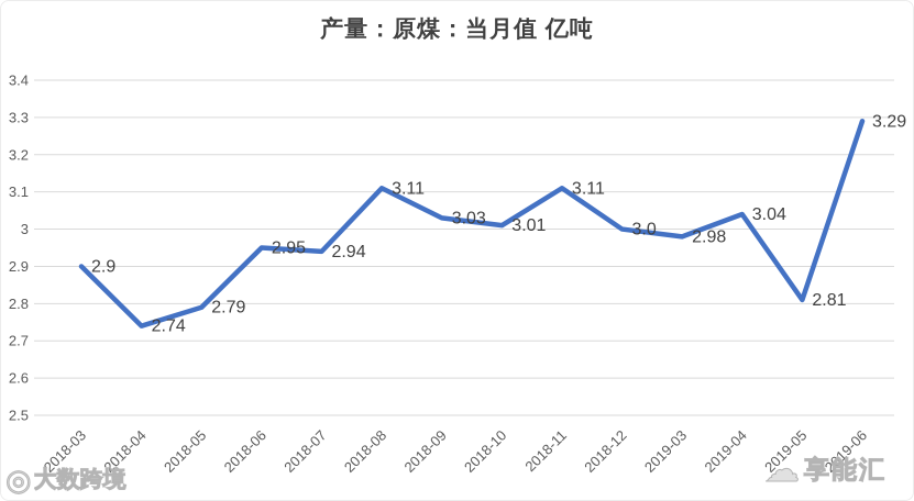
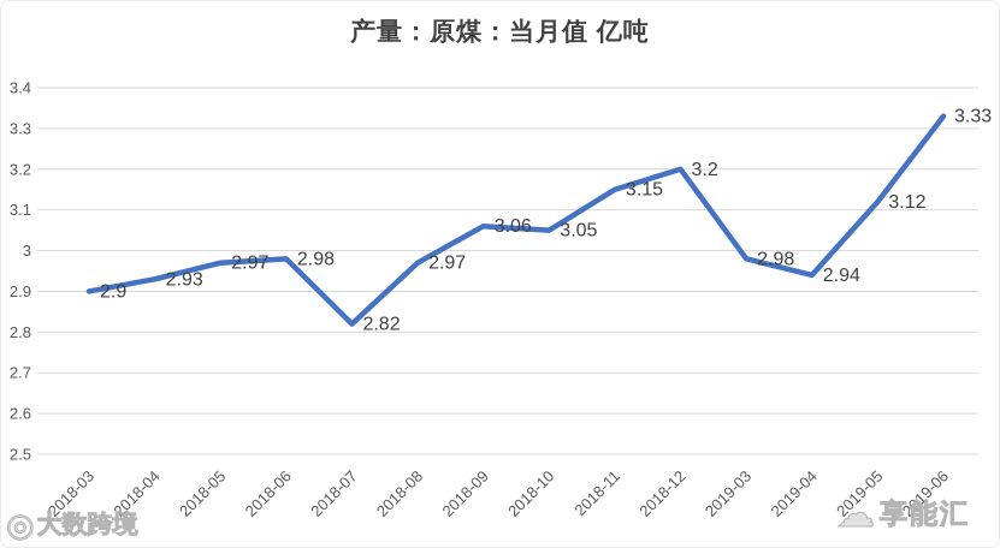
2018-04: 2.74 -> 2.93
2018-05: 2.79 -> 2.97
2018-06: 2.95 -> 2.98
2018-07: 2.94 -> 2.82
2018-08: 3.11 -> 2.97
2018-09: 3.03 -> 3.06
2018-10: 3.01 -> 3.05
2018-11: 3.11 -> 3.15
2018-12: 3.0 -> 3.2
2019-04: 3.04 -> 2.94
2019-05: 2.81 -> 3.12
2019-06: 3.29 -> 3.33
